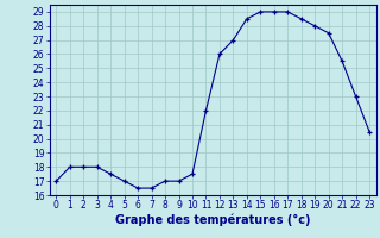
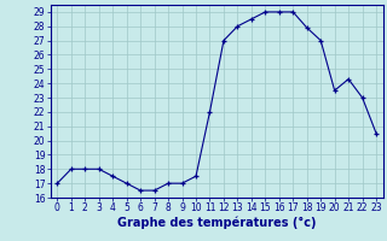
12: 26.0 -> 27.0
13: 27.0 -> 28.0
18: 28.5 -> 27.9
19: 28.0 -> 27.0
20: 27.5 -> 23.5
21: 25.5 -> 24.3
